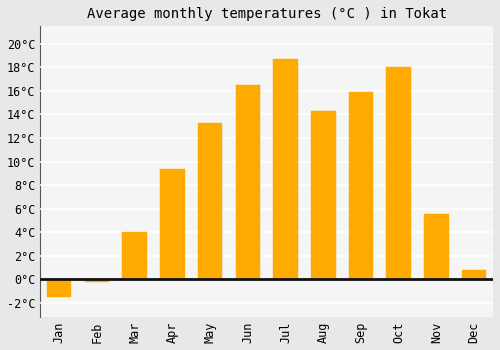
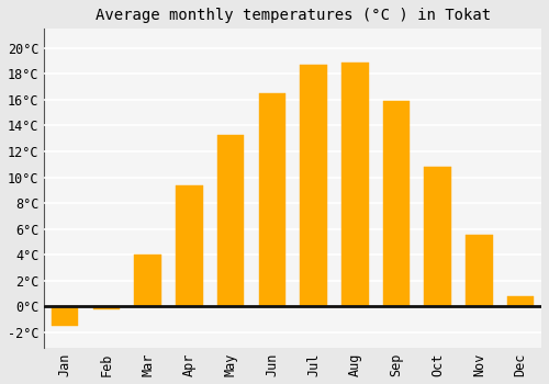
Aug: 14.3°C -> 18.9°C
Oct: 18.0°C -> 10.8°C
